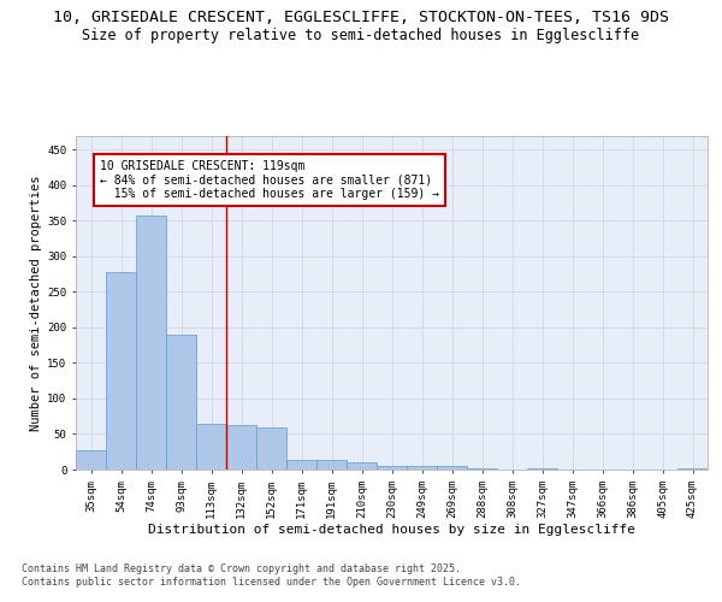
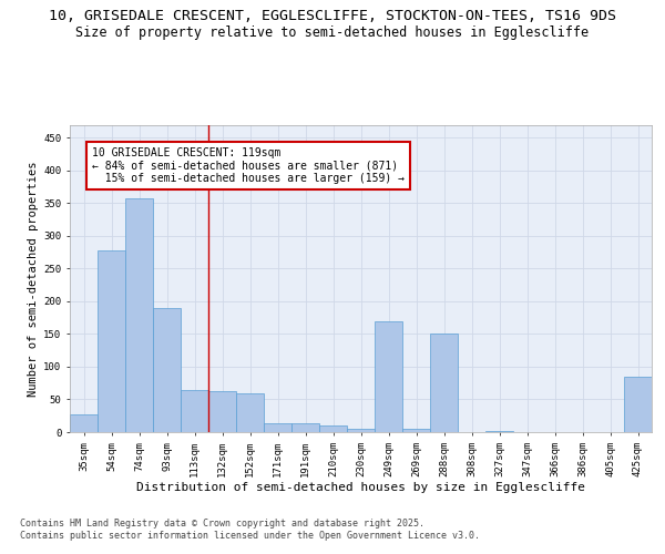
249sqm: 5 -> 170
288sqm: 2 -> 150
425sqm: 2 -> 84
